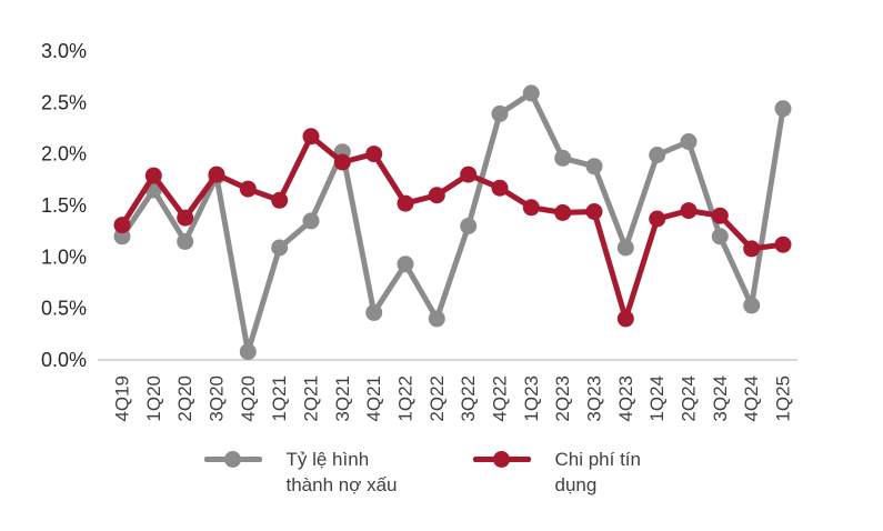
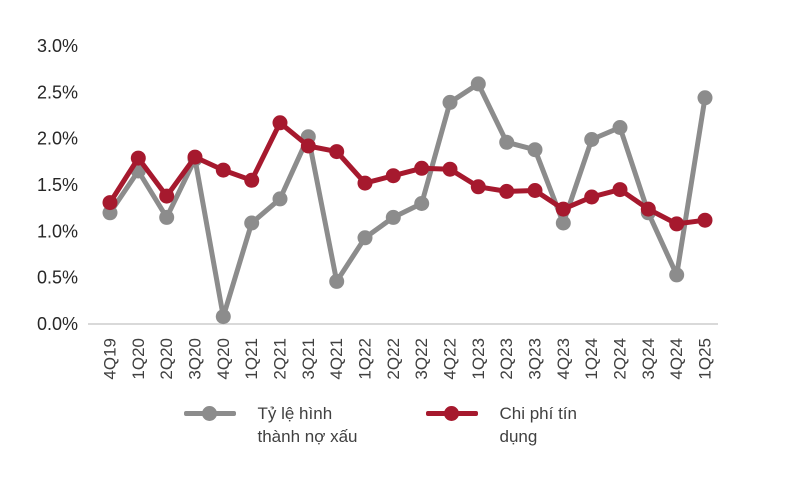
Chi phí tín dụng/4Q21: 2.0% -> 1.9%
Tỷ lệ hình thành nợ xấu/2Q22: 0.4% -> 1.1%
Chi phí tín dụng/3Q22: 1.8% -> 1.7%
Chi phí tín dụng/4Q23: 0.4% -> 1.2%
Chi phí tín dụng/3Q24: 1.4% -> 1.2%
